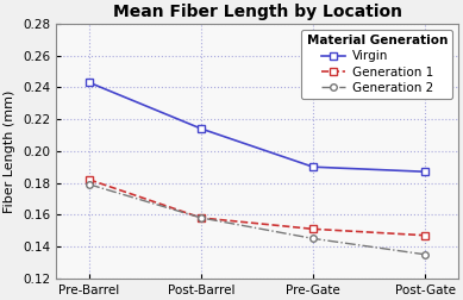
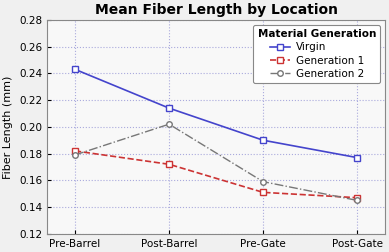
Generation 1/Post-Barrel: 0.158 -> 0.172
Generation 2/Post-Barrel: 0.158 -> 0.202
Generation 2/Pre-Gate: 0.145 -> 0.159
Virgin/Post-Gate: 0.187 -> 0.177
Generation 2/Post-Gate: 0.135 -> 0.145
